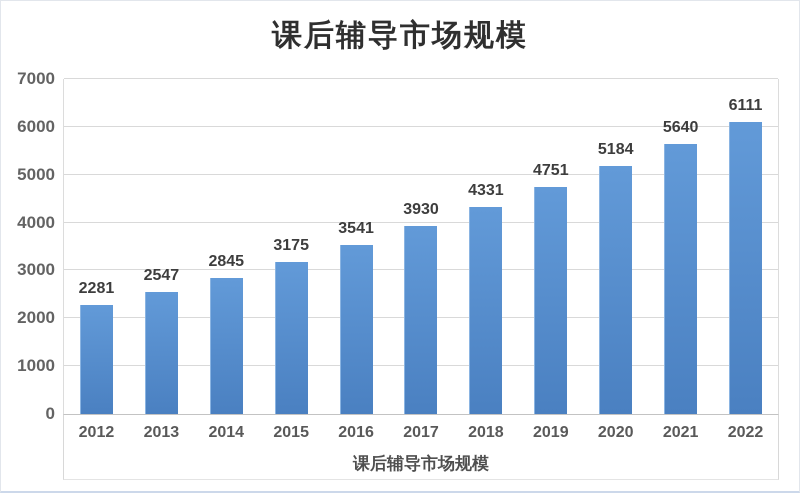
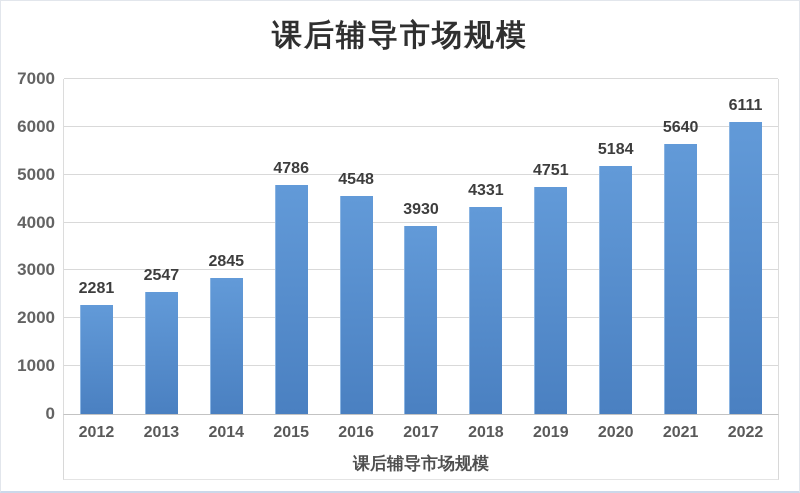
2015: 3175 -> 4786
2016: 3541 -> 4548
